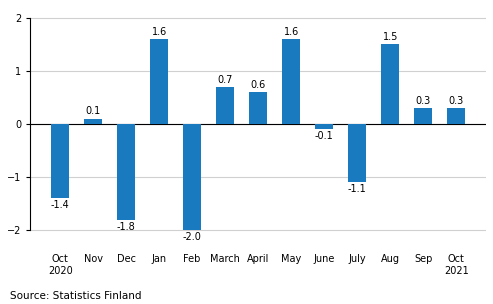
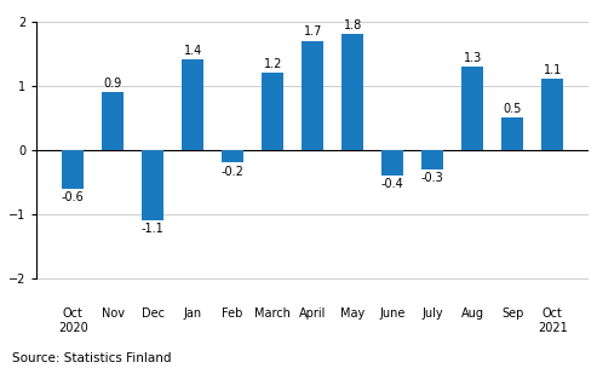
Oct 2020: -1.4 -> -0.6
Nov: 0.1 -> 0.9
Dec: -1.8 -> -1.1
Jan: 1.6 -> 1.4
Feb: -2.0 -> -0.2
March: 0.7 -> 1.2
April: 0.6 -> 1.7
May: 1.6 -> 1.8
June: -0.1 -> -0.4
July: -1.1 -> -0.3
Aug: 1.5 -> 1.3
Sep: 0.3 -> 0.5
Oct 2021: 0.3 -> 1.1
